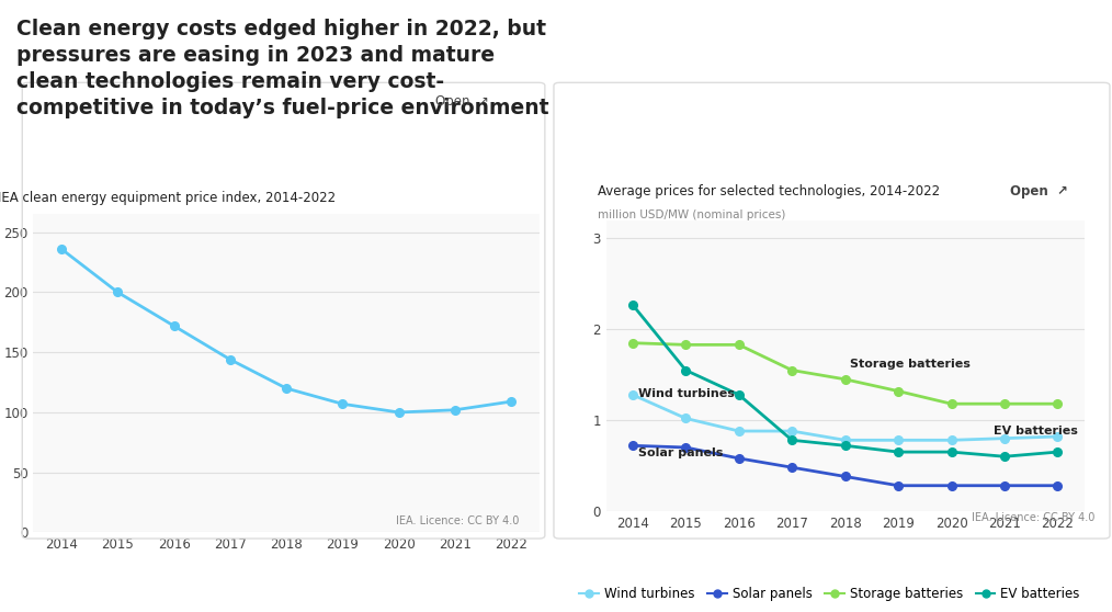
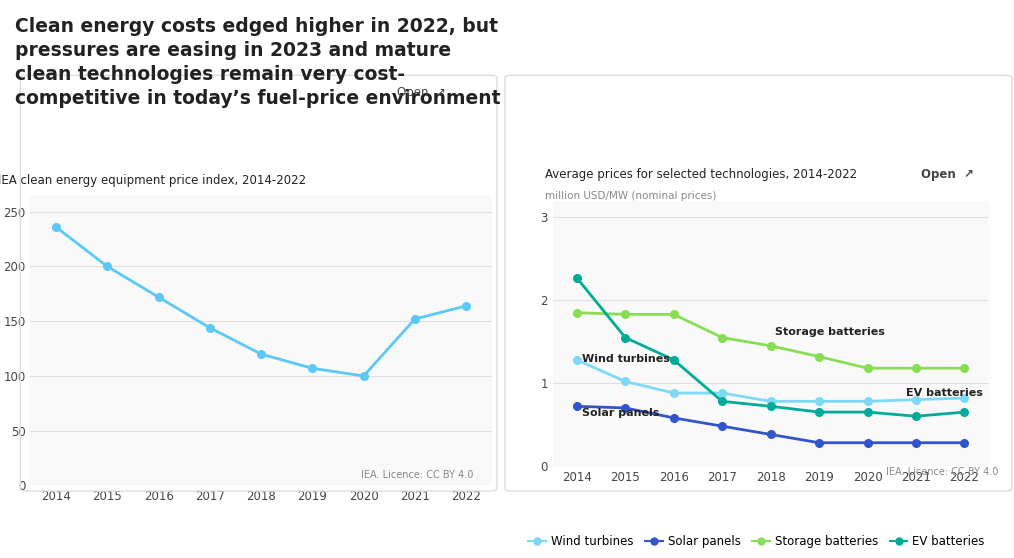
2021: 102 -> 152
2022: 109 -> 164
